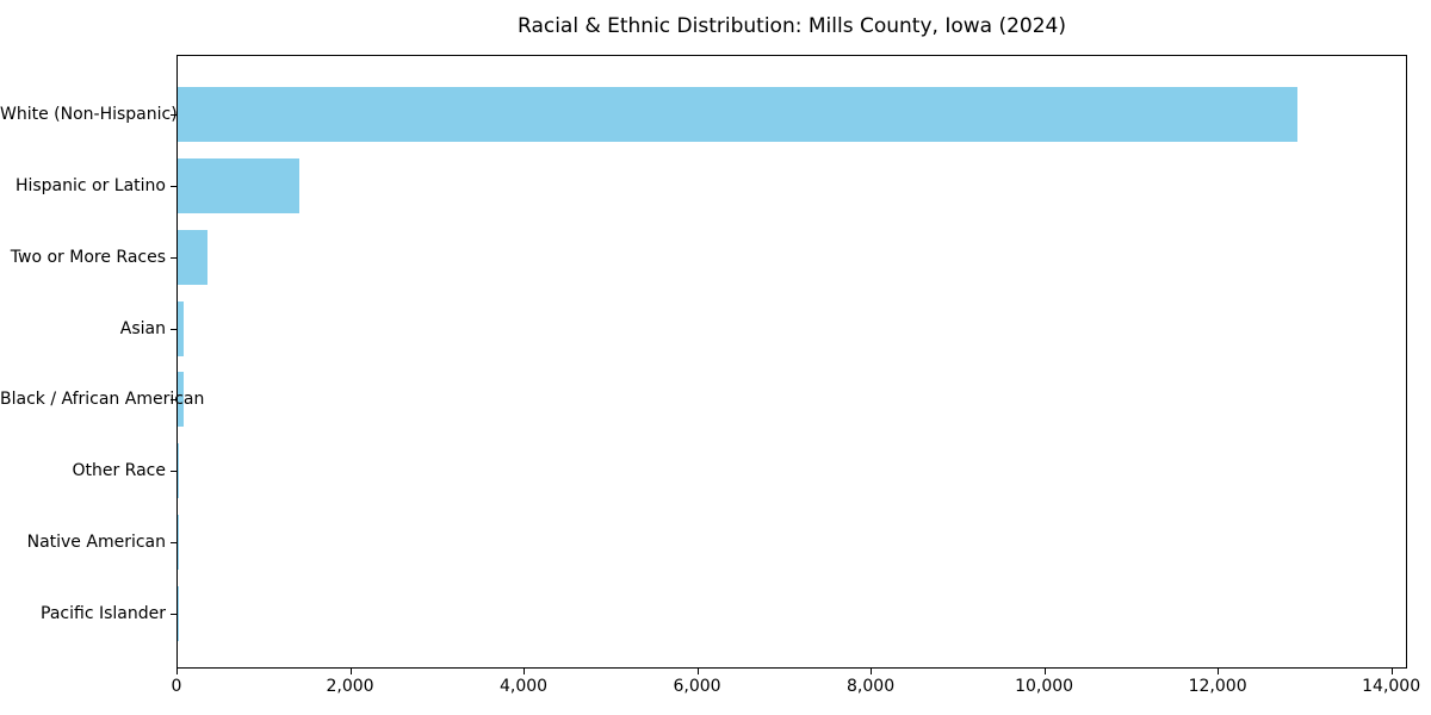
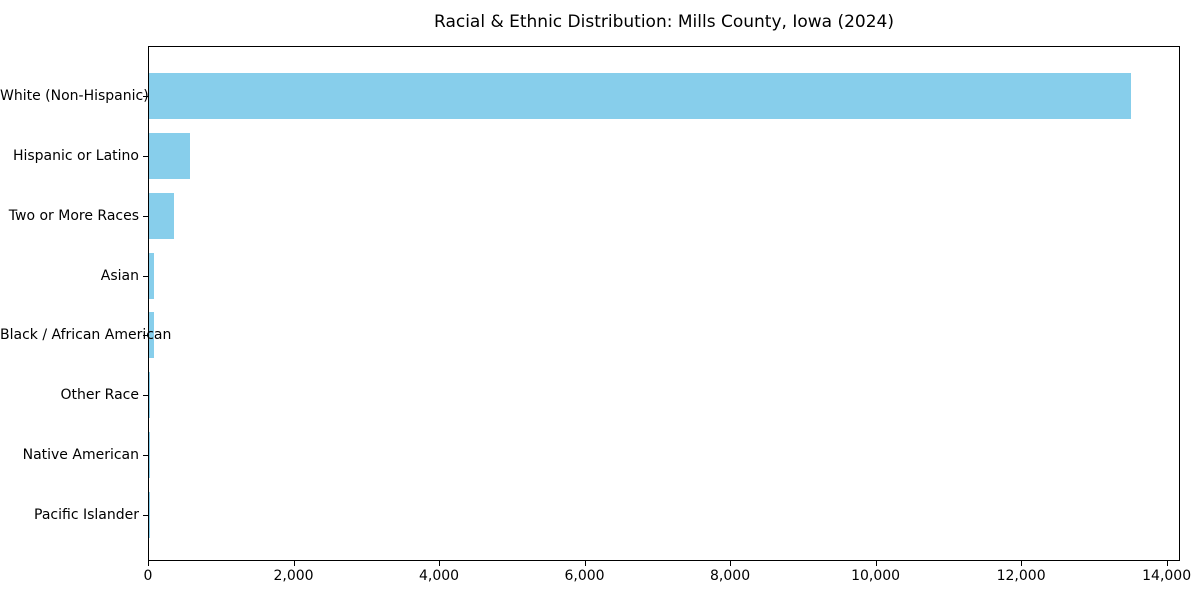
White (Non-Hispanic): 12900 -> 13500
Hispanic or Latino: 1400 -> 600
